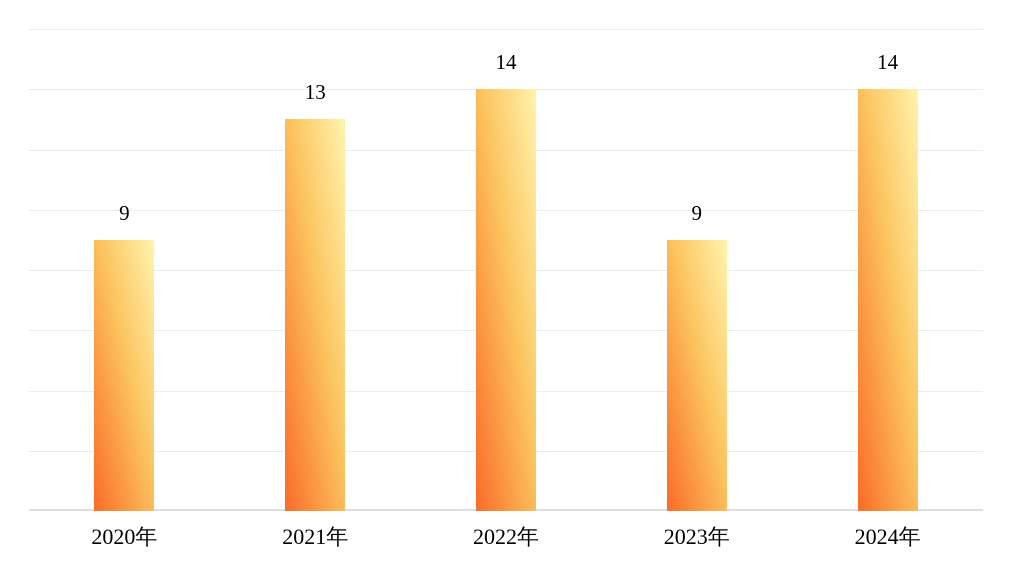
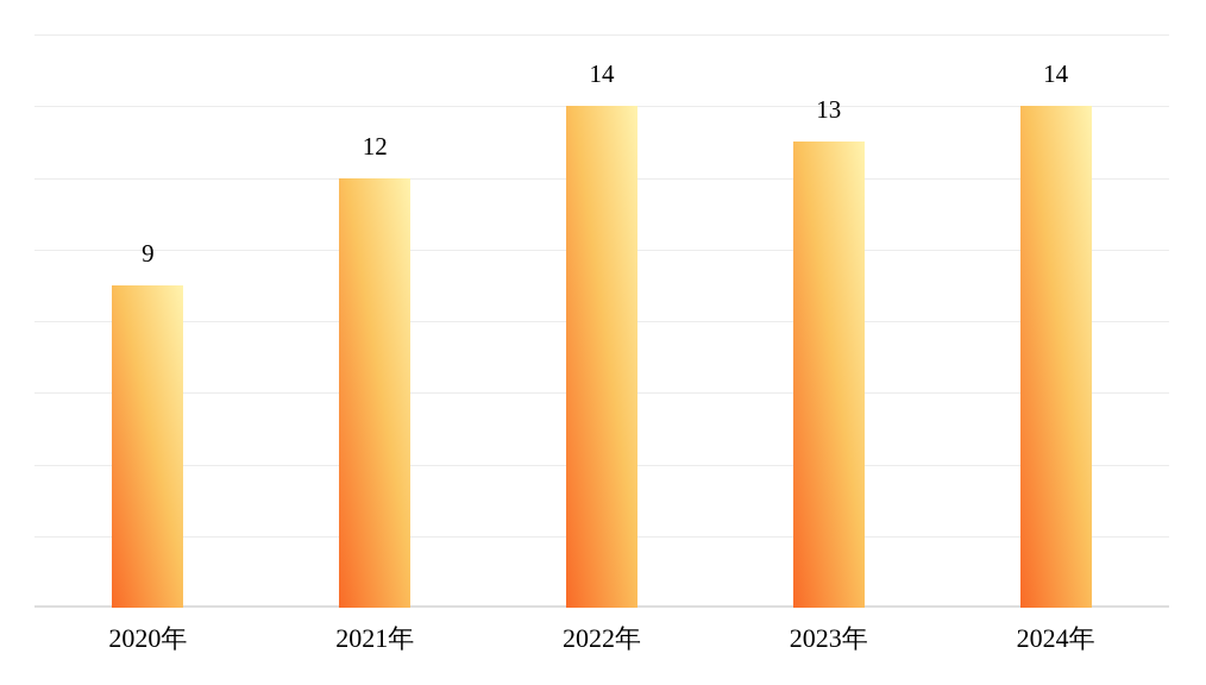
2021年: 13 -> 12
2023年: 9 -> 13
